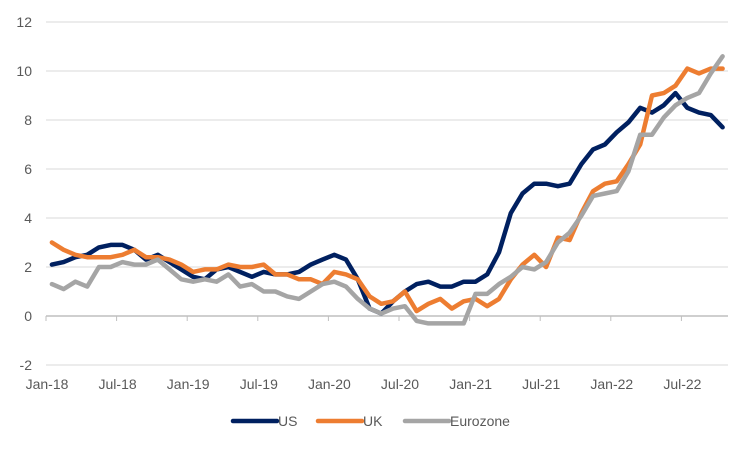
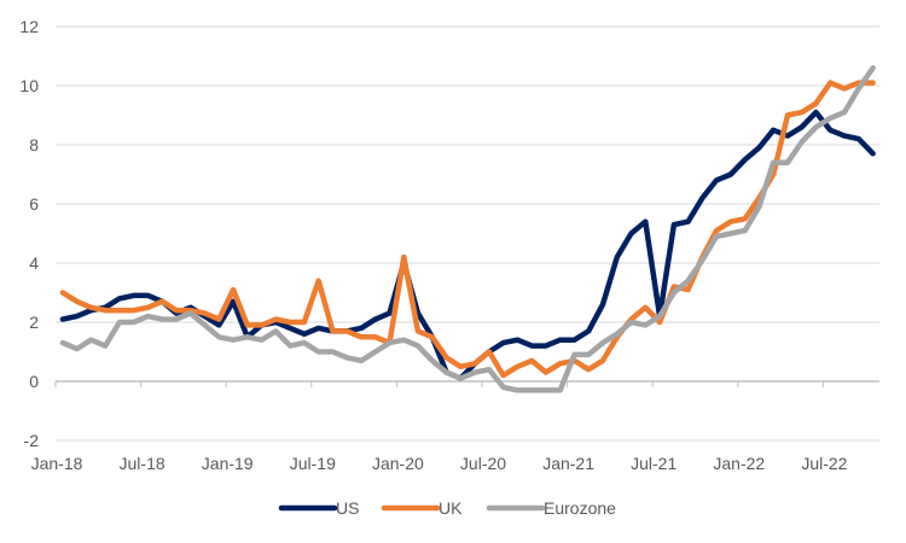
US/Jan-19: 1.6 -> 2.7
UK/Jan-19: 1.8 -> 3.1
UK/Jul-19: 2.1 -> 3.4
US/Jan-20: 2.5 -> 4.0
UK/Jan-20: 1.8 -> 4.2
US/Jul-21: 5.4 -> 2.2
